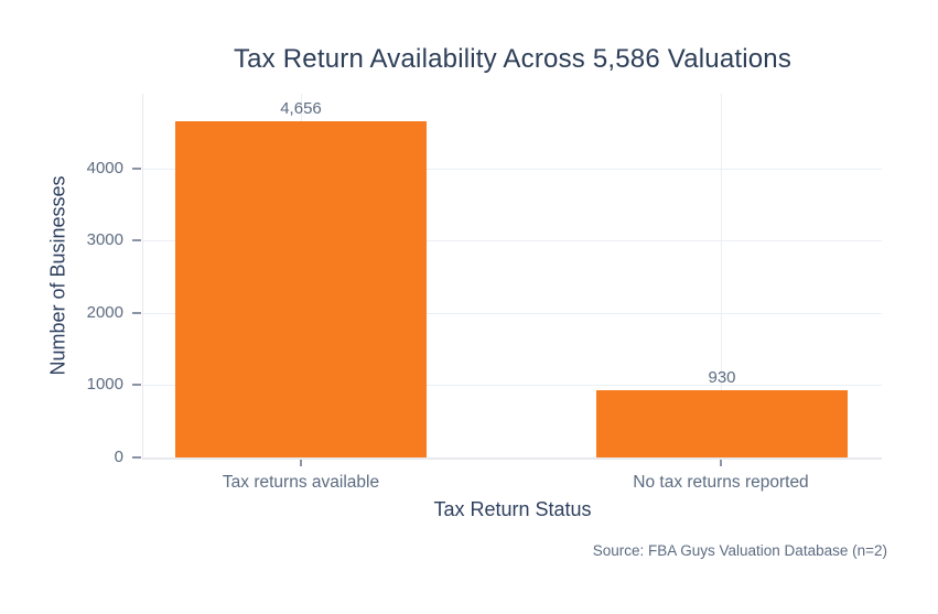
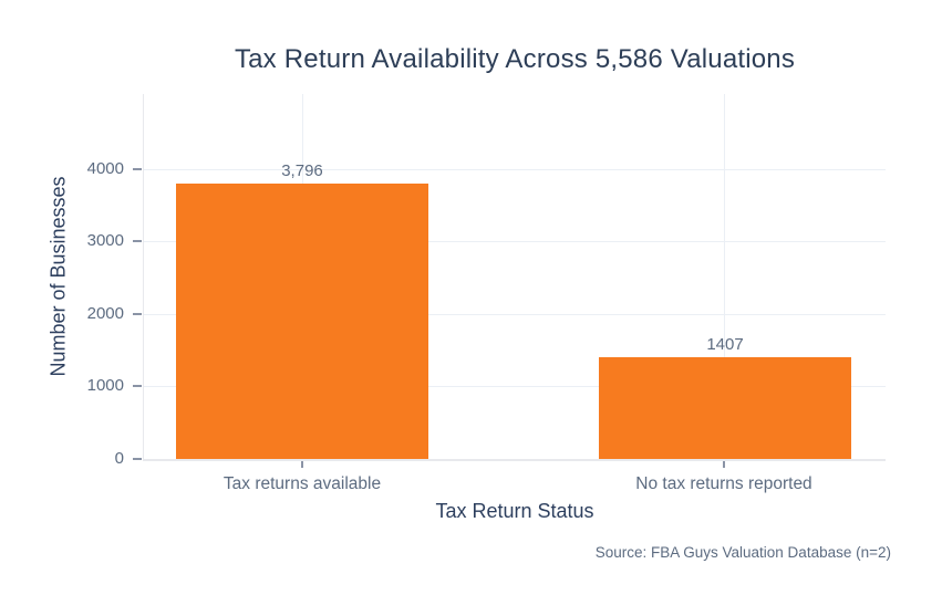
Tax returns available: 4,656 -> 3,796
No tax returns reported: 930 -> 1407
